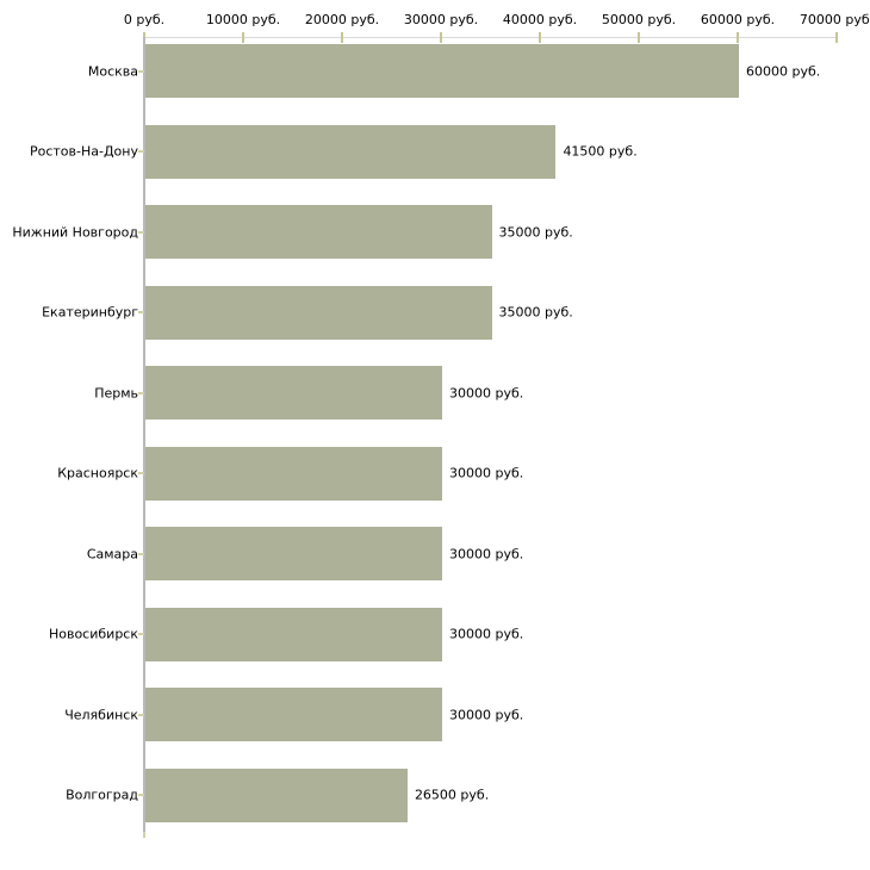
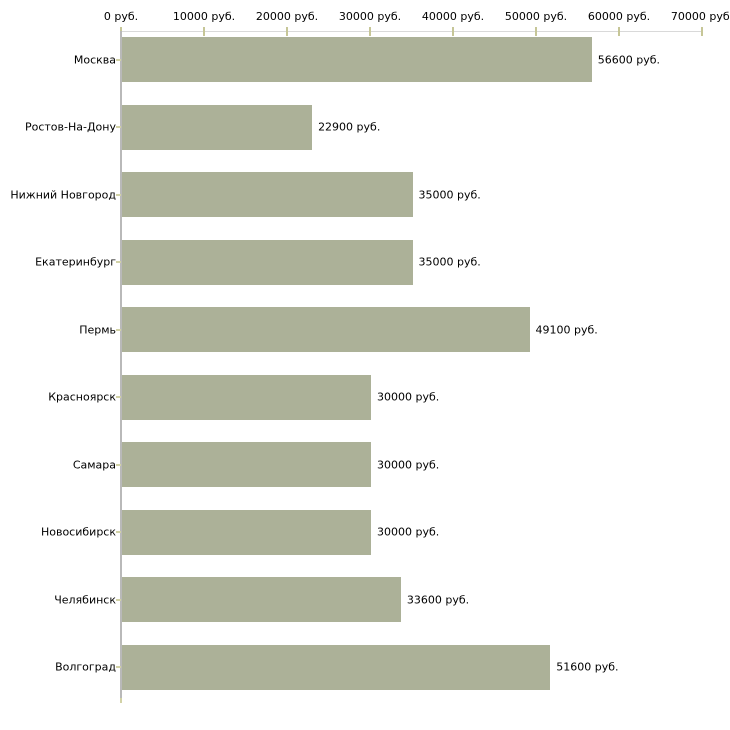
Москва: 60000 -> 56600
Ростов-На-Дону: 41500 -> 22900
Пермь: 30000 -> 49100
Челябинск: 30000 -> 33600
Волгоград: 26500 -> 51600
